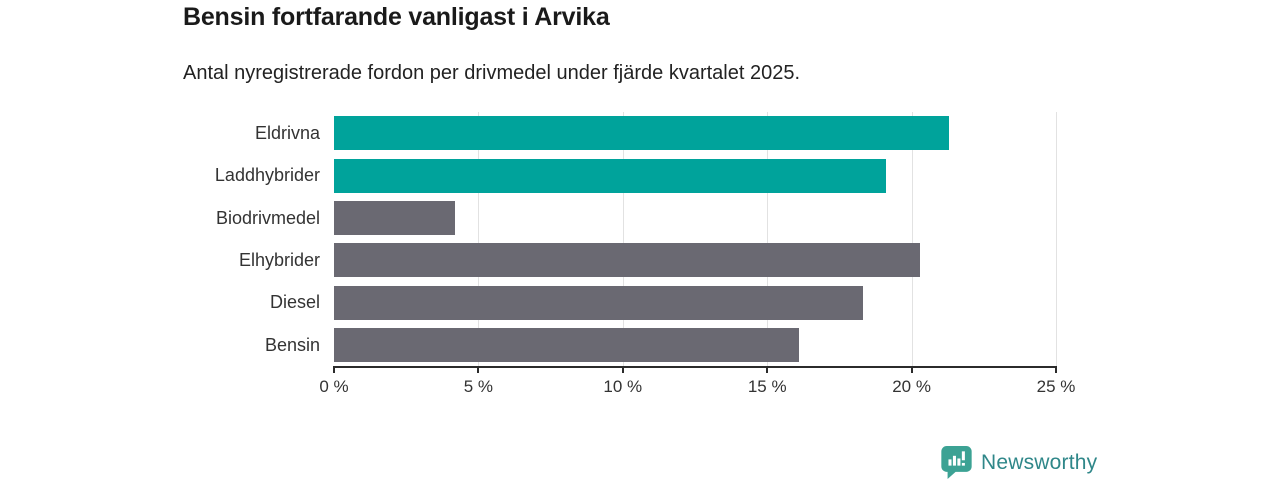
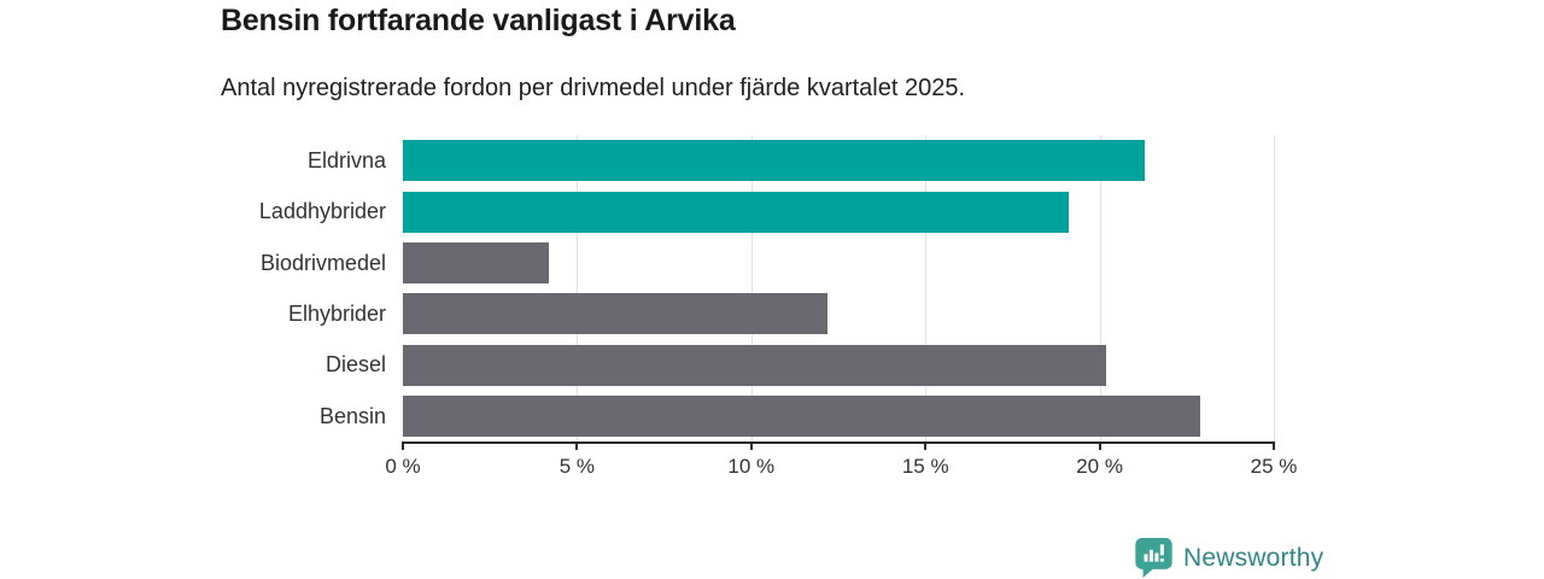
Elhybrider: 20.3% -> 12.2%
Diesel: 18.3% -> 20.2%
Bensin: 16.1% -> 22.9%
